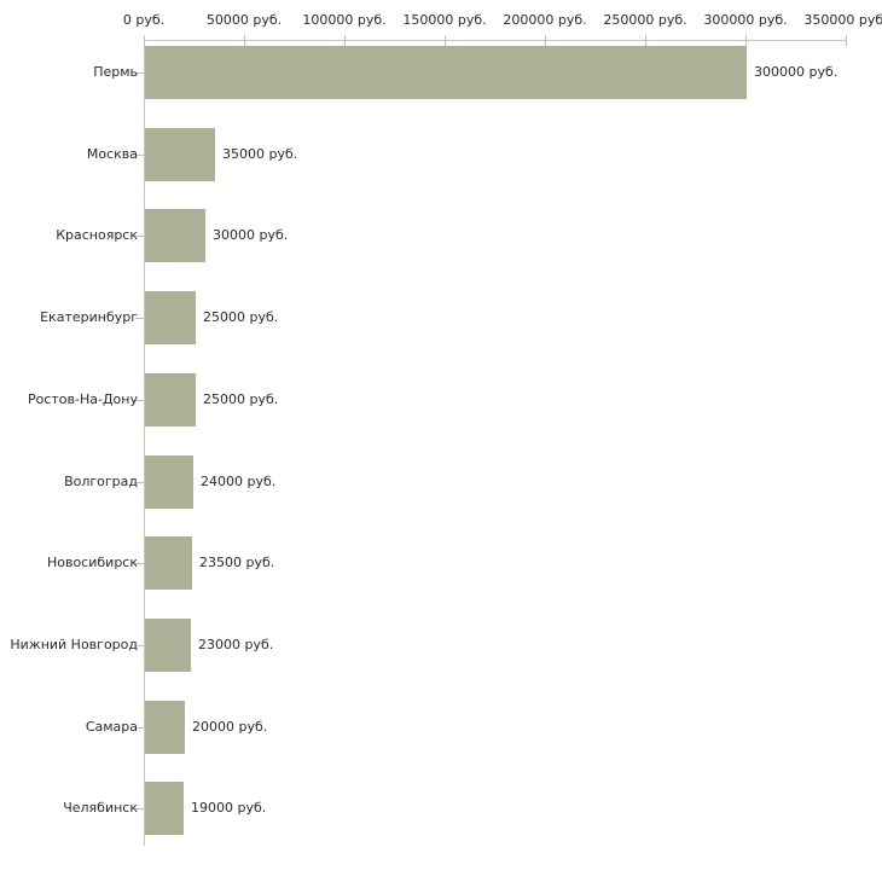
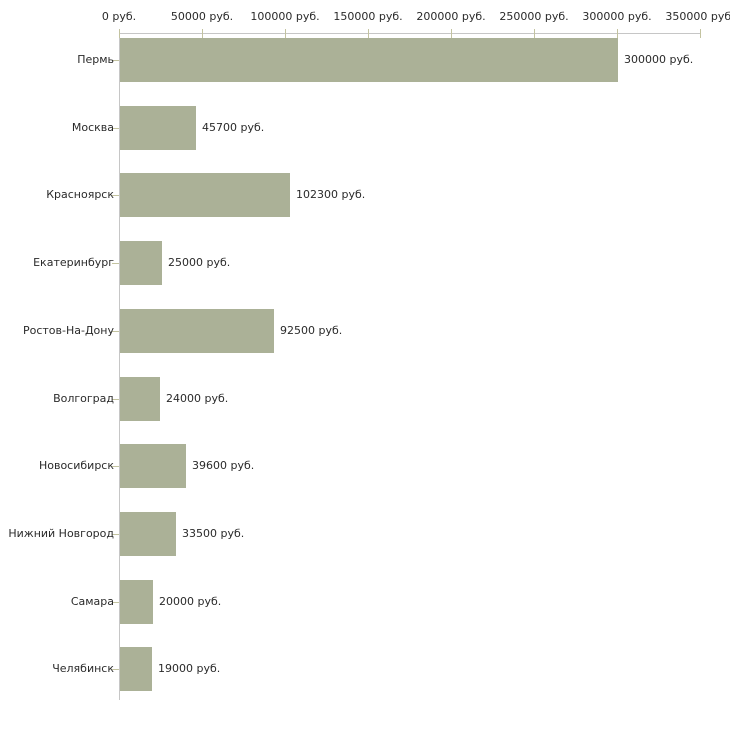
Москва: 35000 -> 45700
Красноярск: 30000 -> 102300
Ростов-На-Дону: 25000 -> 92500
Новосибирск: 23500 -> 39600
Нижний Новгород: 23000 -> 33500
